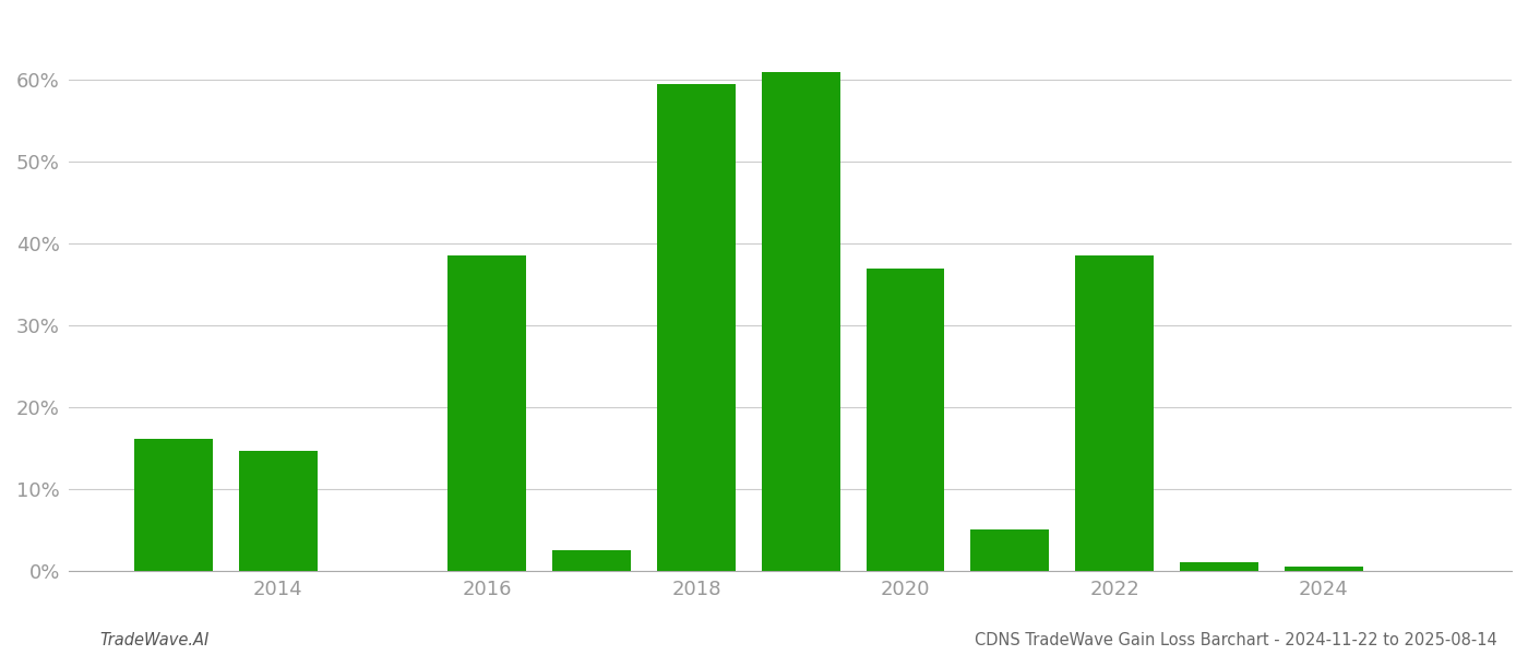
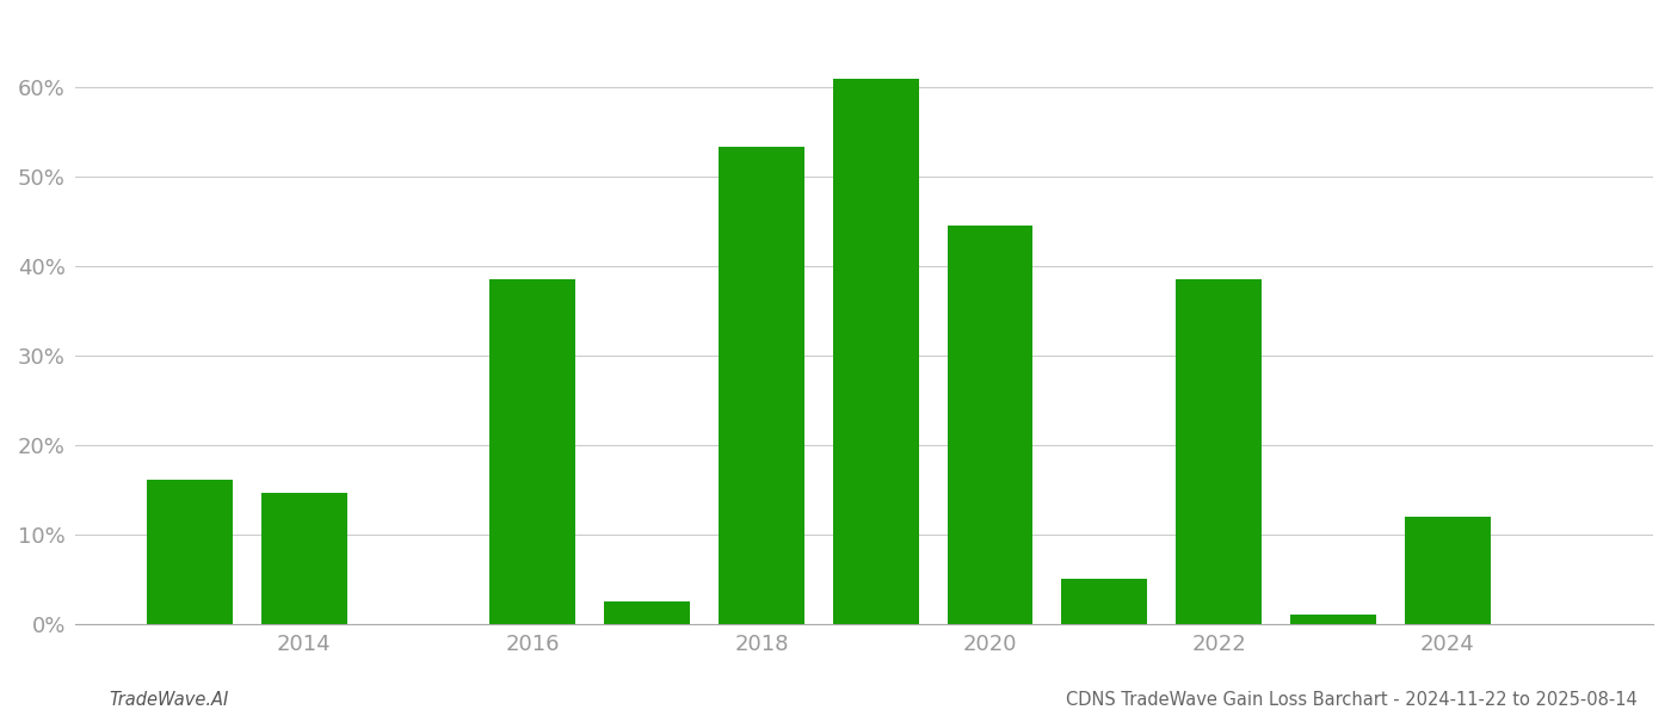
2018: 59.5% -> 53.4%
2020: 37.0% -> 44.6%
2024: 0.5% -> 12.0%
